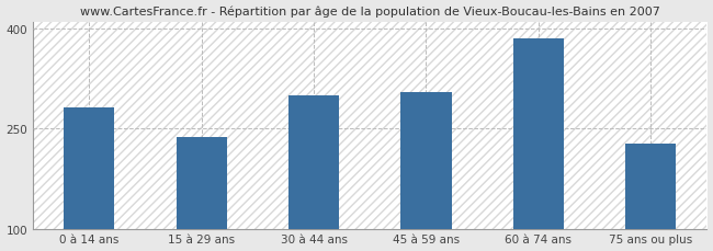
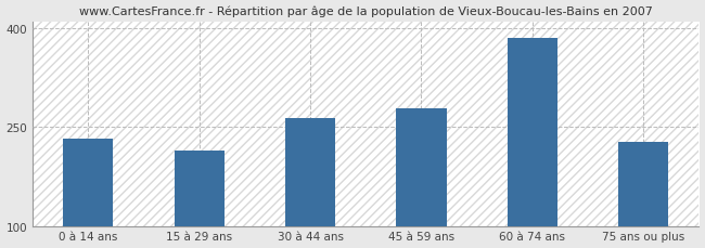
0 à 14 ans: 282 -> 232
15 à 29 ans: 238 -> 215
30 à 44 ans: 300 -> 263
45 à 59 ans: 304 -> 278
